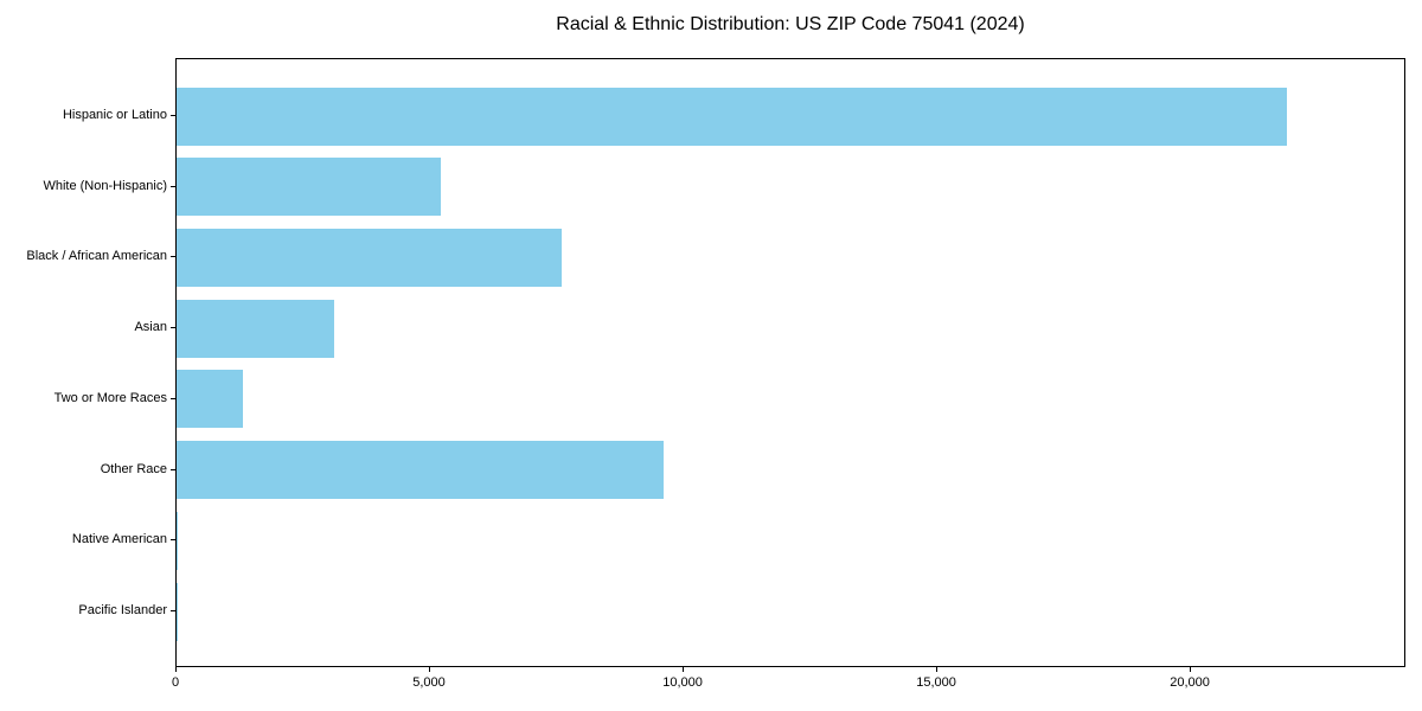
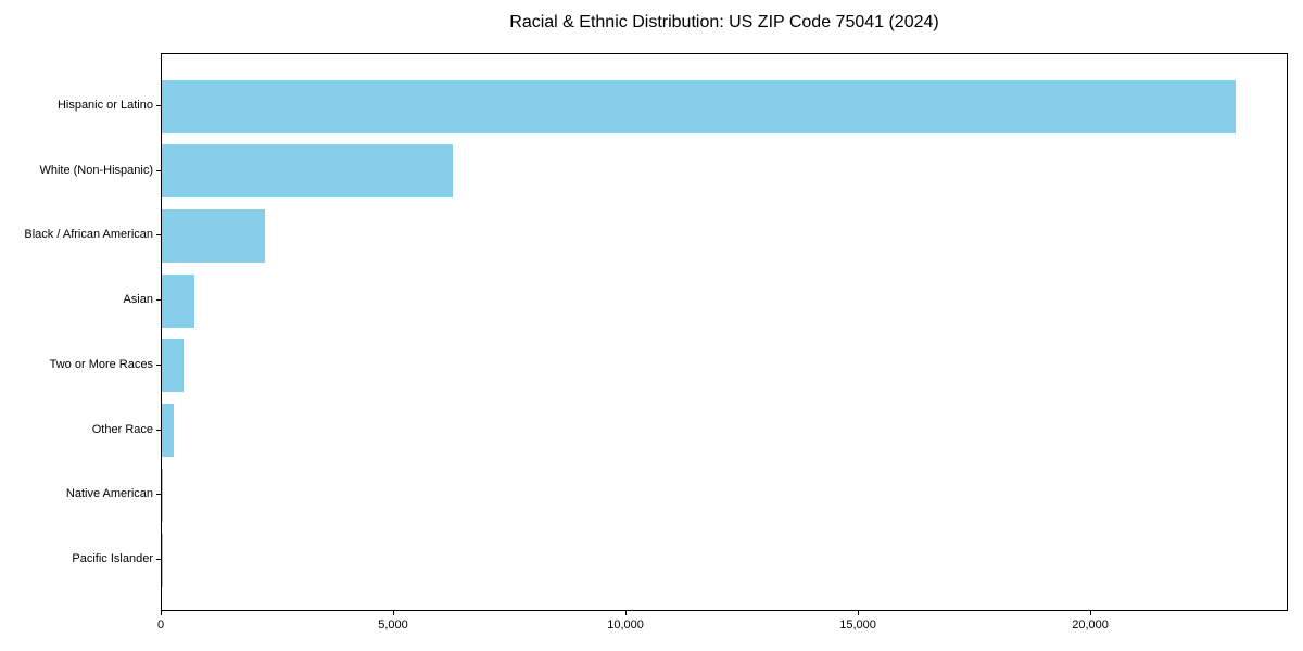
Hispanic or Latino: 21900 -> 23100
White (Non-Hispanic): 5200 -> 6200
Black / African American: 7600 -> 2200
Asian: 3100 -> 700
Two or More Races: 1300 -> 500
Other Race: 9600 -> 300
